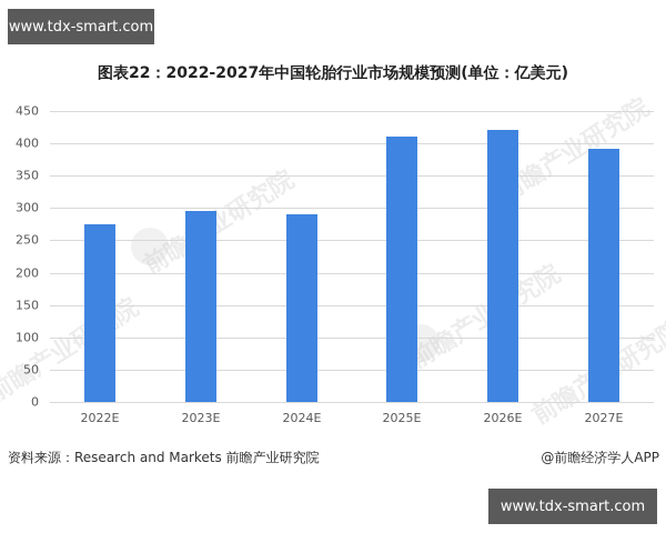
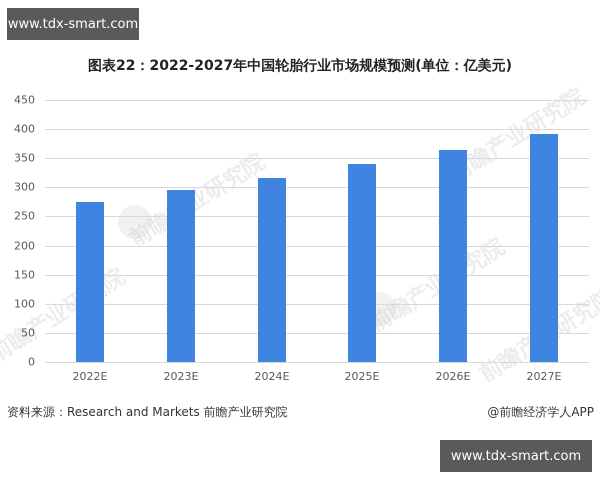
2024E: 290 -> 320
2025E: 410 -> 340
2026E: 420 -> 360
